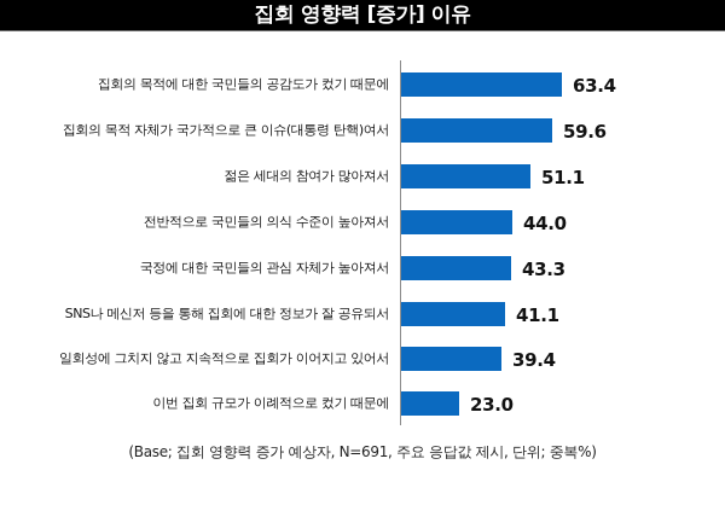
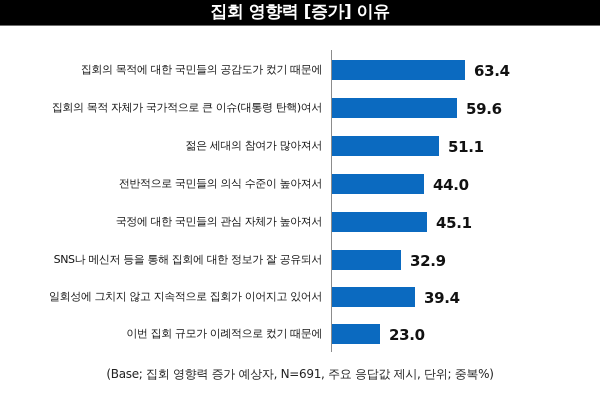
국정에 대한 국민들의 관심 자체가 높아져서: 43.3 -> 45.1
SNS나 메신저 등을 통해 집회에 대한 정보가 잘 공유되서: 41.1 -> 32.9
